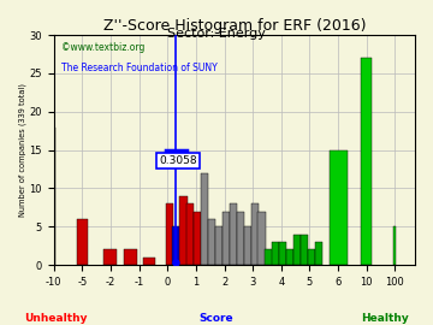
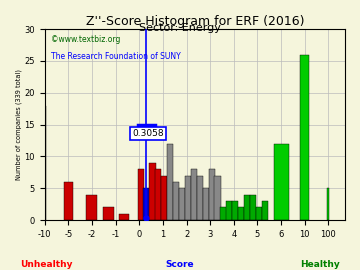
-2: 2 -> 4
6: 15 -> 12
10: 27 -> 26
